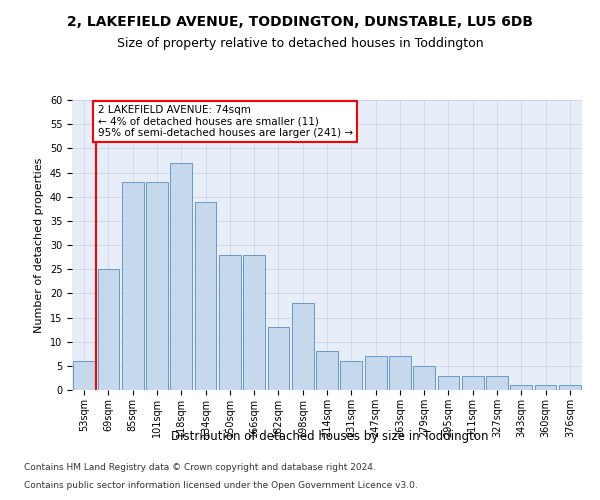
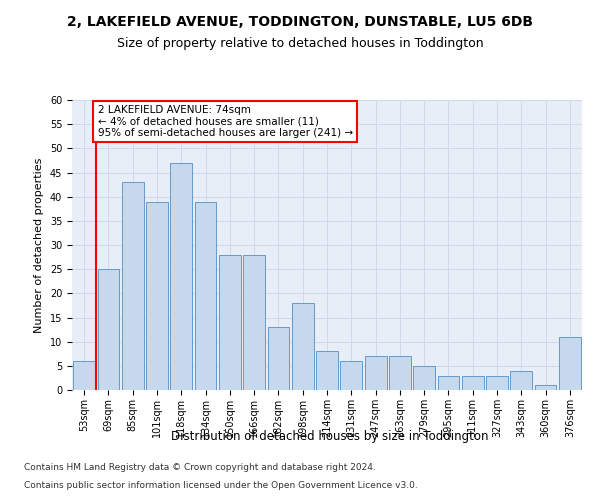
101sqm: 43 -> 39
343sqm: 1 -> 4
376sqm: 1 -> 11
